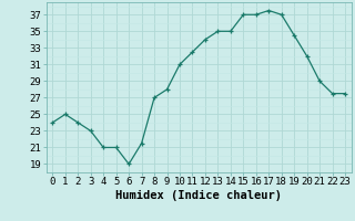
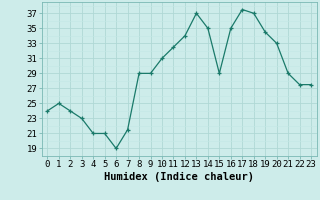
8: 27.0 -> 29.0
9: 28.0 -> 29.0
13: 35.0 -> 37.0
15: 37.0 -> 29.0
16: 37.0 -> 35.0
20: 32.0 -> 33.0
